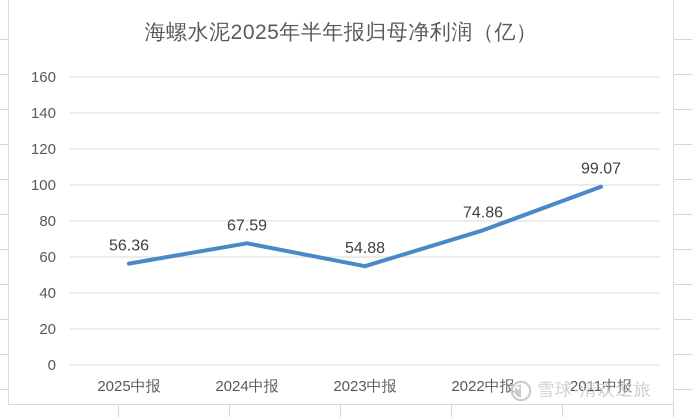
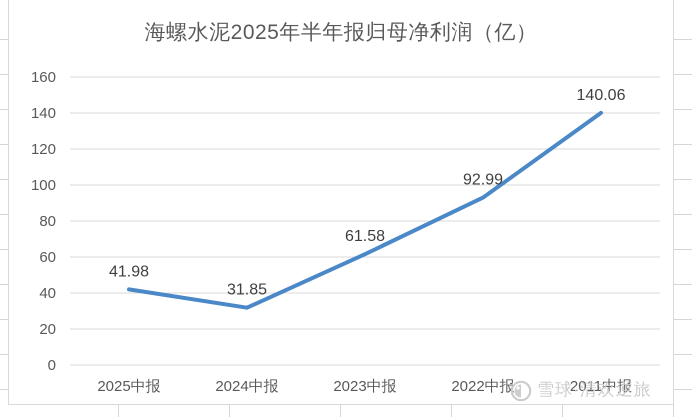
2025中报: 56.36 -> 41.98
2024中报: 67.59 -> 31.85
2023中报: 54.88 -> 61.58
2022中报: 74.86 -> 92.99
2011中报: 99.07 -> 140.06
